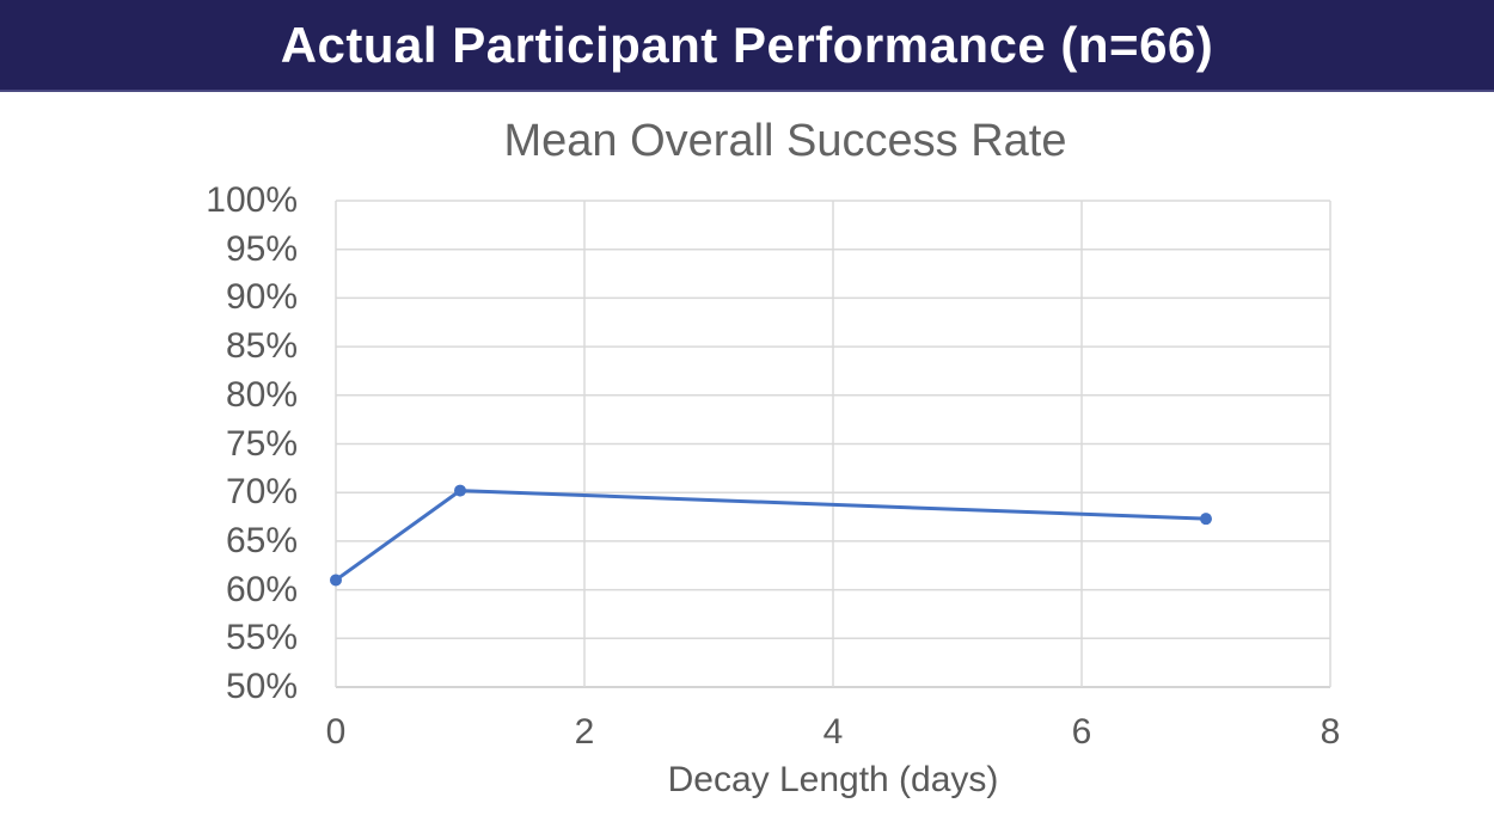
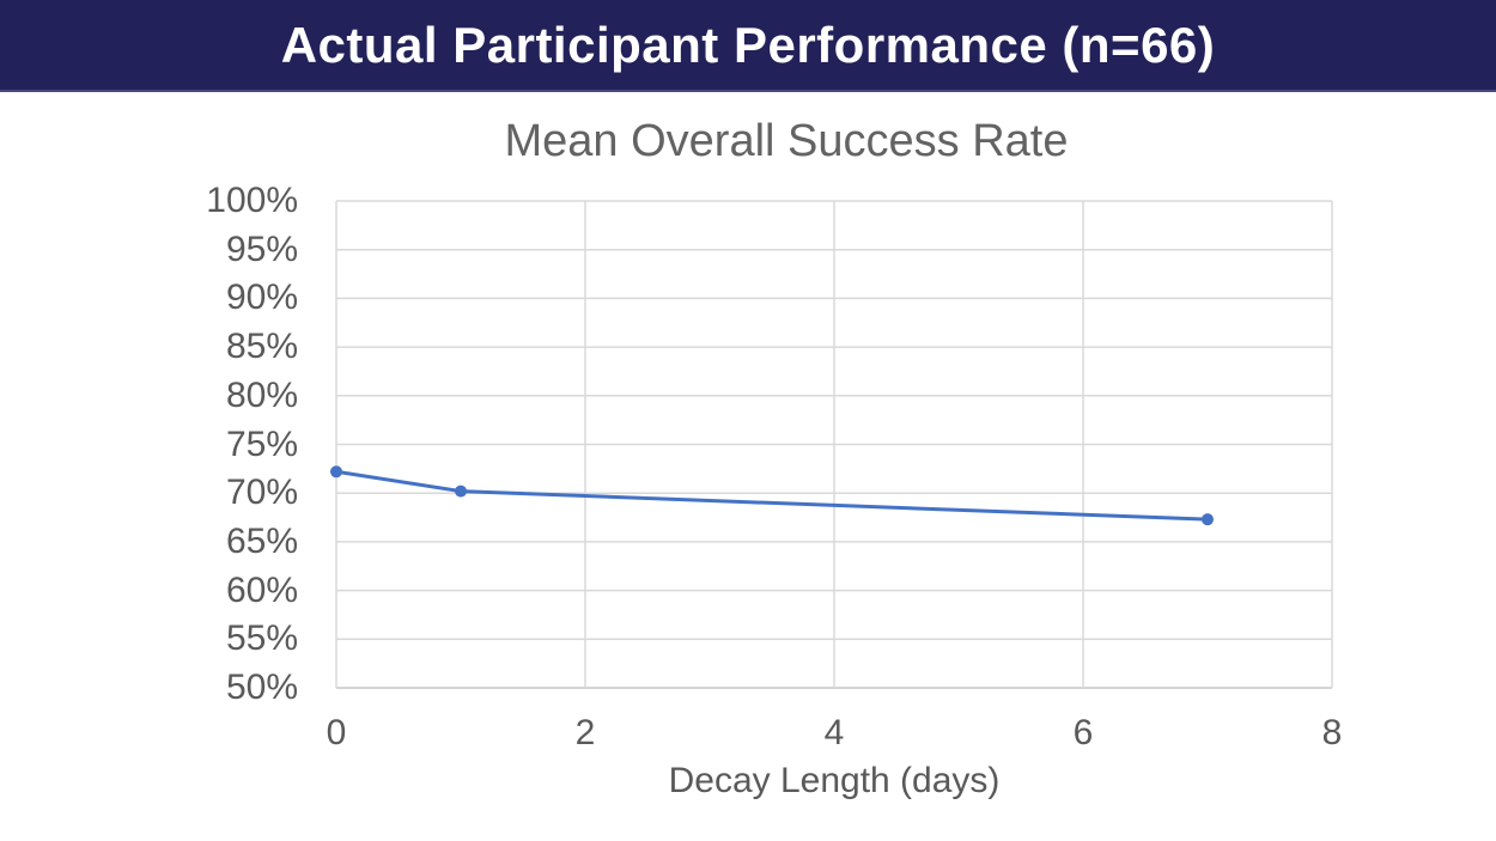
0: 61% -> 72%
